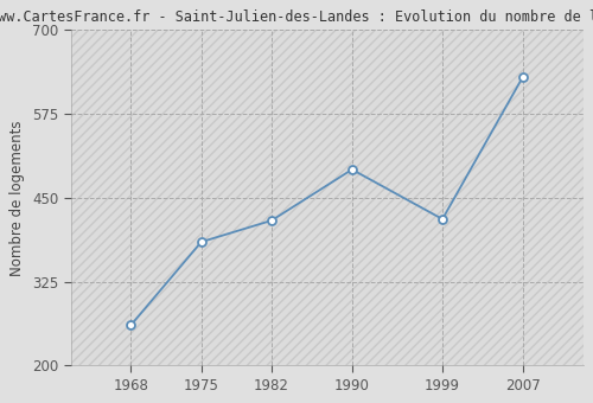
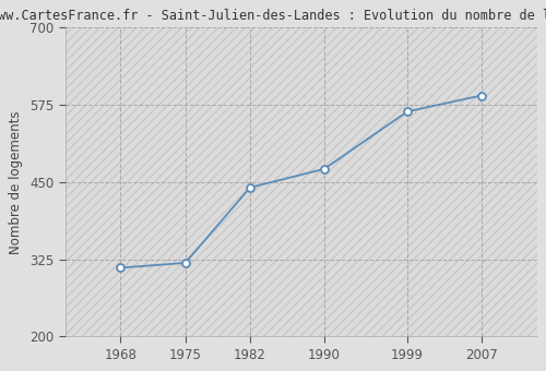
1968: 260 -> 311
1975: 384 -> 319
1982: 416 -> 441
1990: 492 -> 471
1999: 418 -> 564
2007: 630 -> 590
